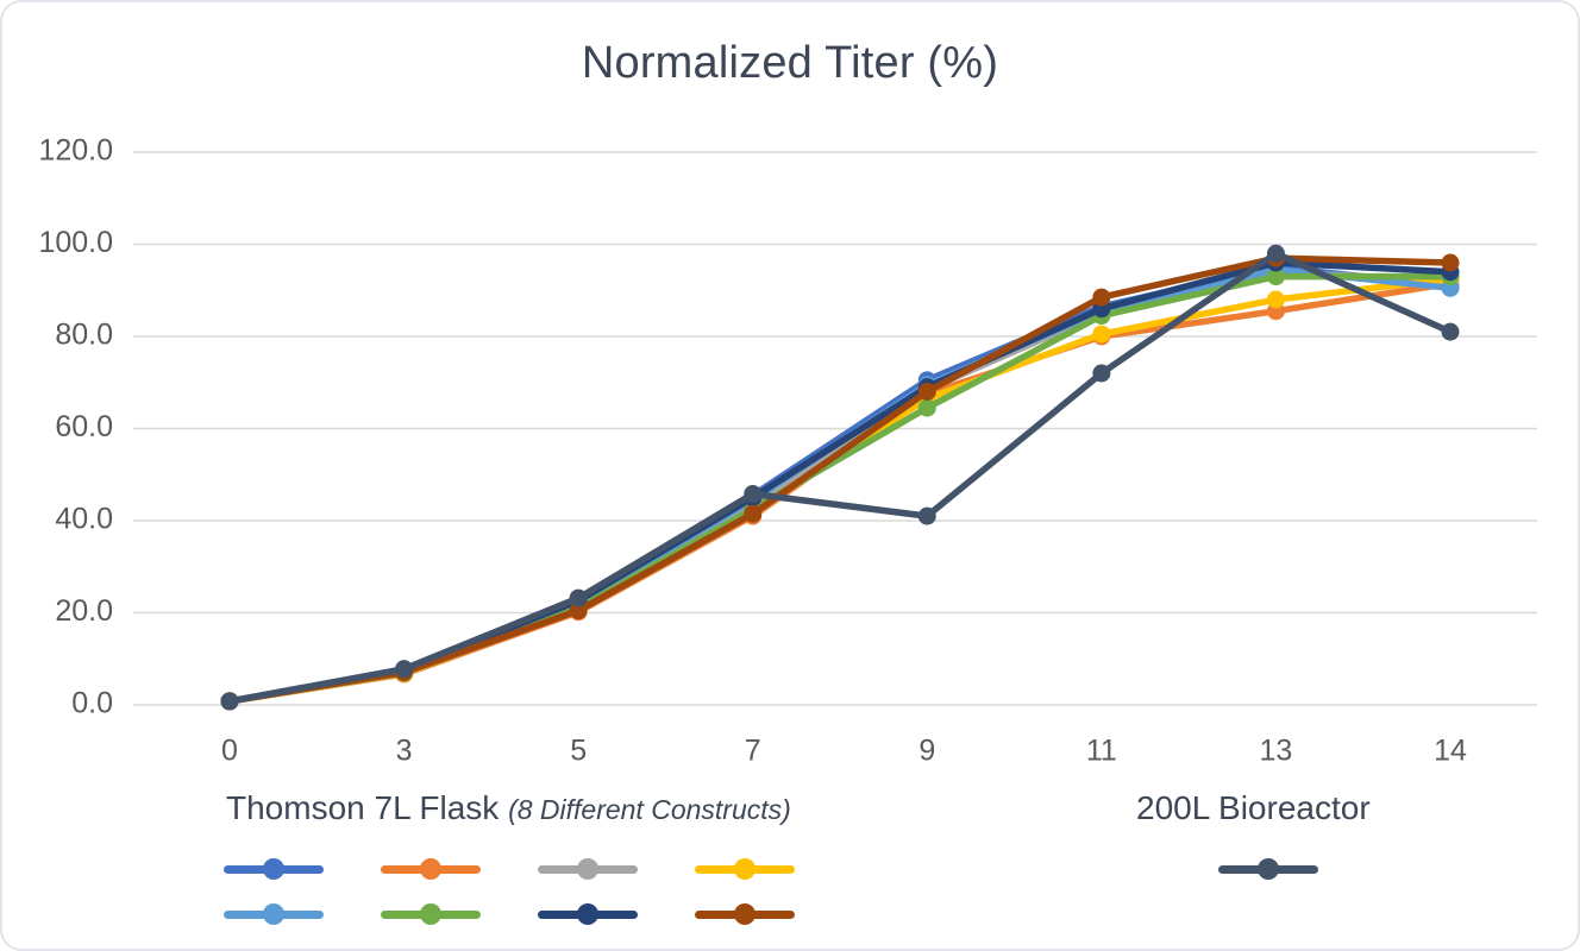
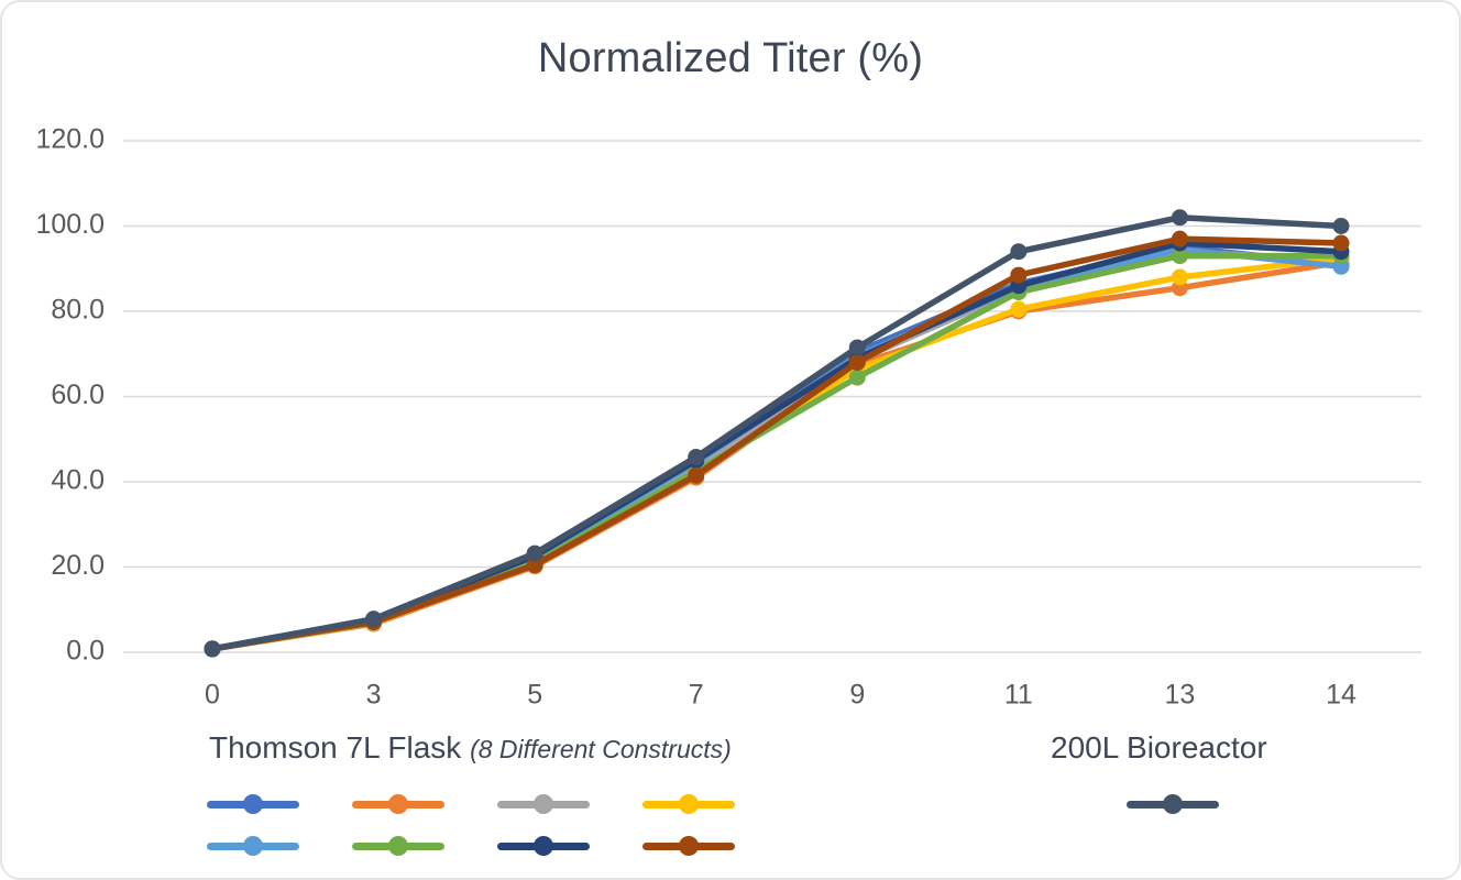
200L Bioreactor/9: 41 -> 72
200L Bioreactor/11: 72 -> 94
200L Bioreactor/13: 98 -> 102
200L Bioreactor/14: 81 -> 100
